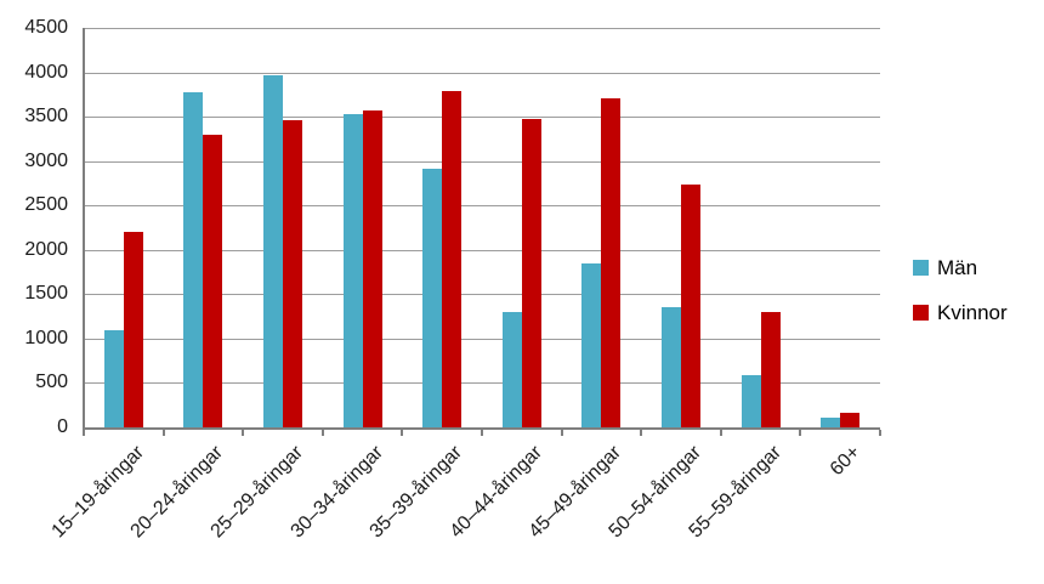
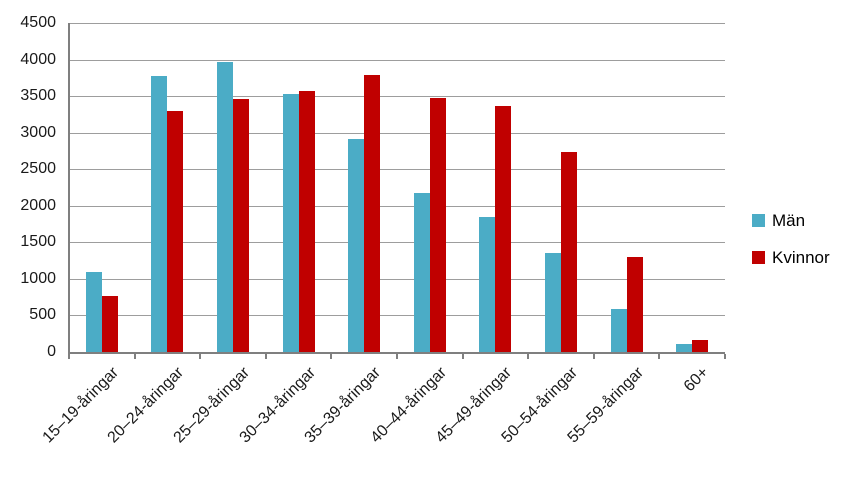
Kvinnor/15–19-åringar: 2200 -> 800
Män/40–44-åringar: 1300 -> 2200
Kvinnor/45–49-åringar: 3700 -> 3400
